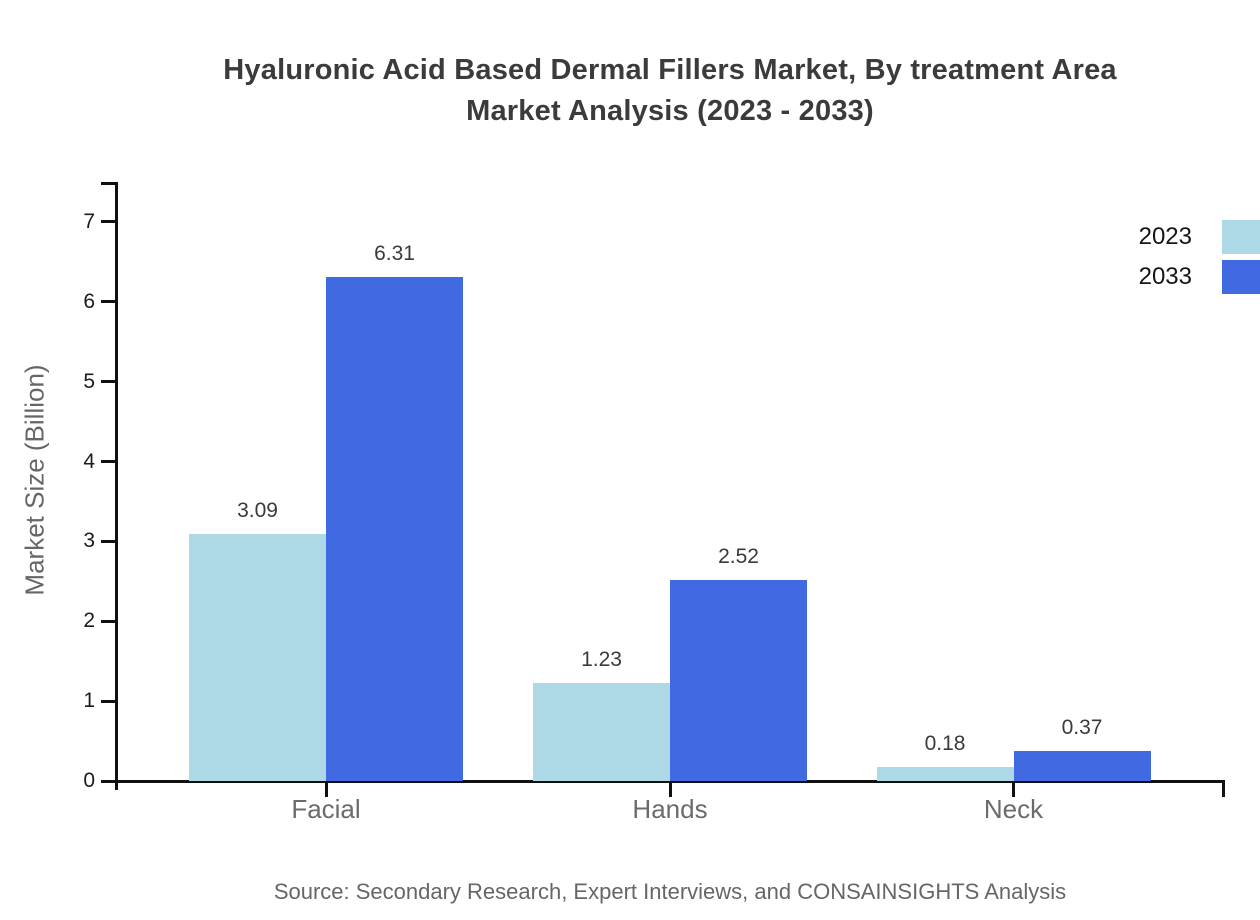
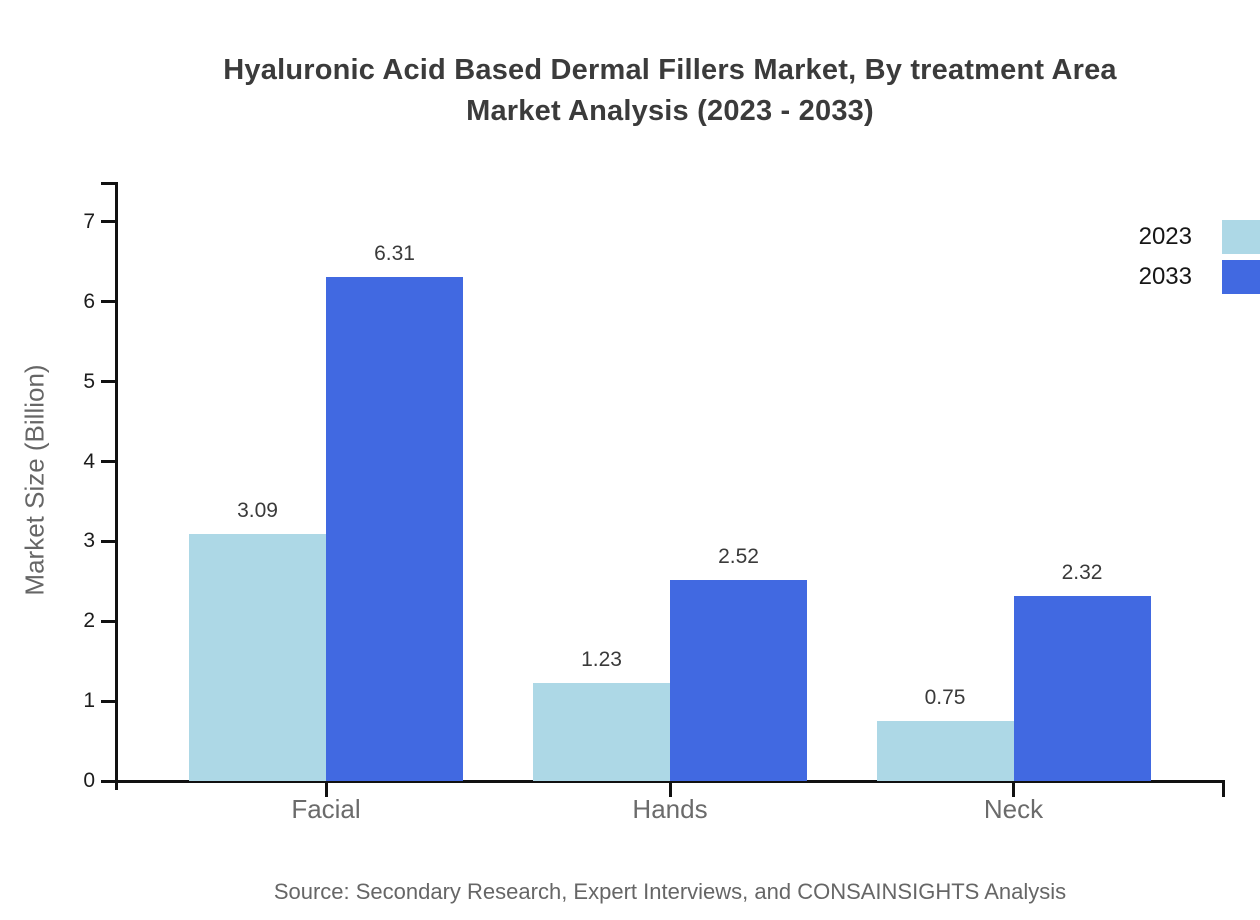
2023/Neck: 0.18 -> 0.75
2033/Neck: 0.37 -> 2.32
